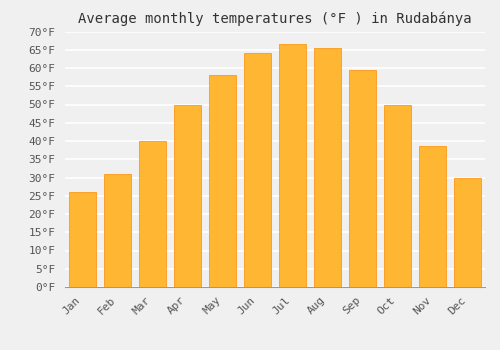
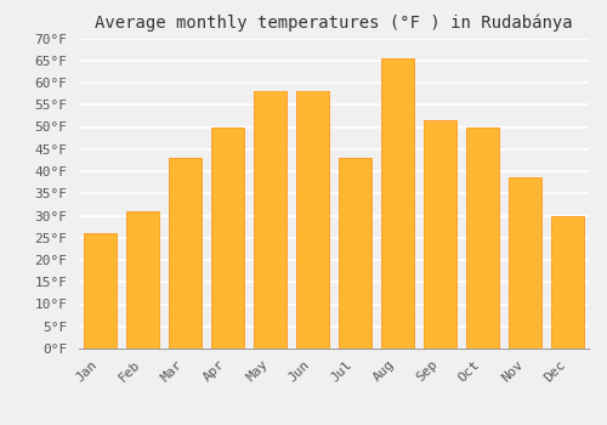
Mar: 40.0°F -> 43.0°F
Jun: 64.0°F -> 58.0°F
Jul: 66.5°F -> 43.0°F
Sep: 59.5°F -> 51.5°F
